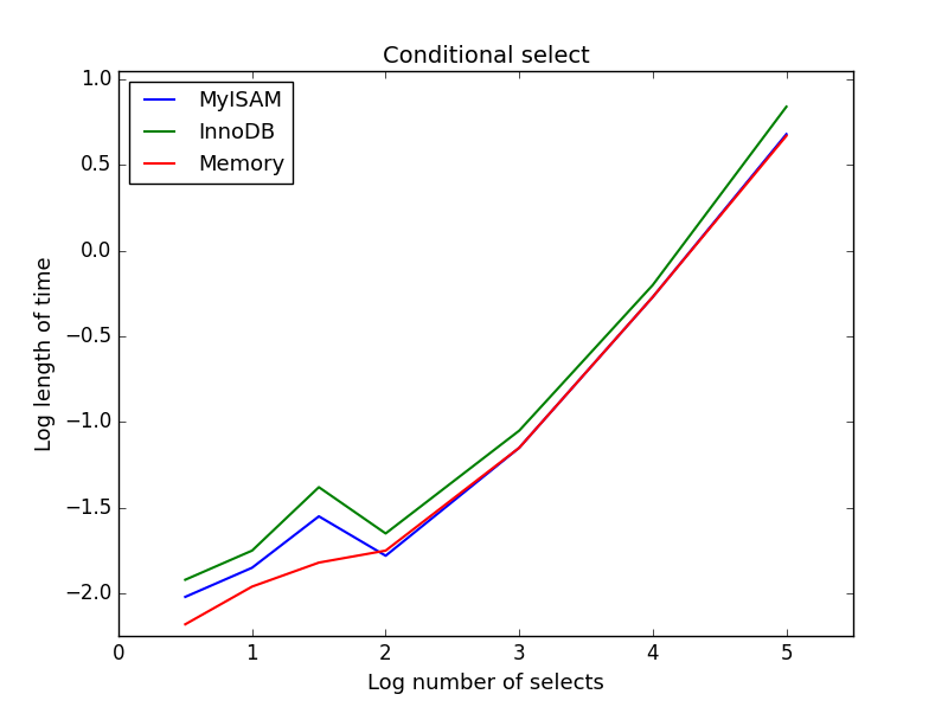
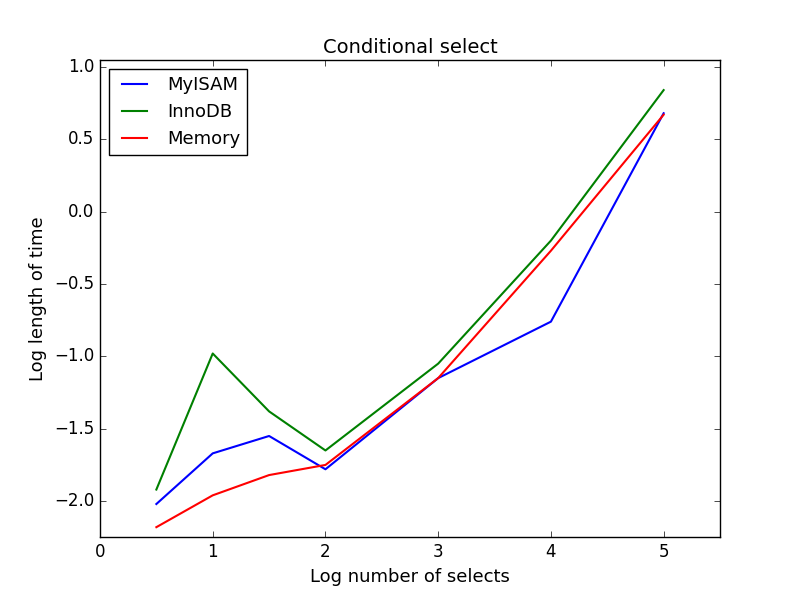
MyISAM/1: -1.85 -> -1.67
InnoDB/1: -1.75 -> -0.98
MyISAM/4: -0.27 -> -0.76
